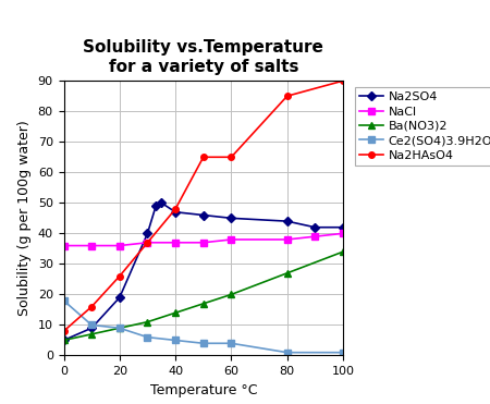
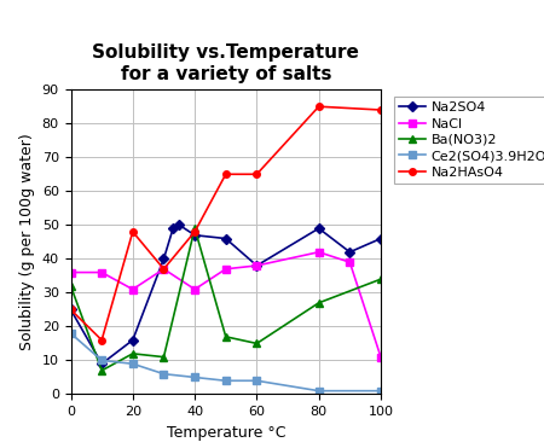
Na2SO4/0: 5 -> 25
Ba(NO3)2/0: 5 -> 32
Na2HAsO4/0: 8 -> 25
Na2SO4/20: 19 -> 16
NaCl/20: 36 -> 31
Ba(NO3)2/20: 9 -> 12
Na2HAsO4/20: 26 -> 48
NaCl/40: 37 -> 31
Ba(NO3)2/40: 14 -> 49
Na2SO4/60: 45 -> 38
Ba(NO3)2/60: 20 -> 15
Na2SO4/80: 44 -> 49
NaCl/80: 38 -> 42
Na2SO4/100: 42 -> 46
NaCl/100: 40 -> 11
Na2HAsO4/100: 90 -> 84
